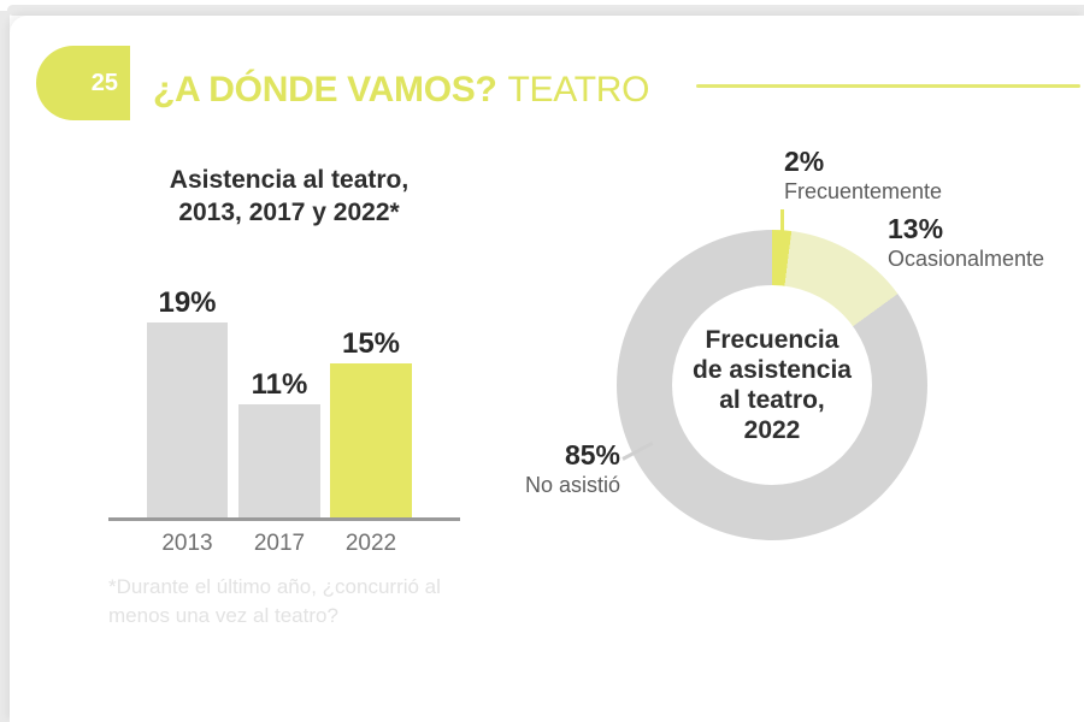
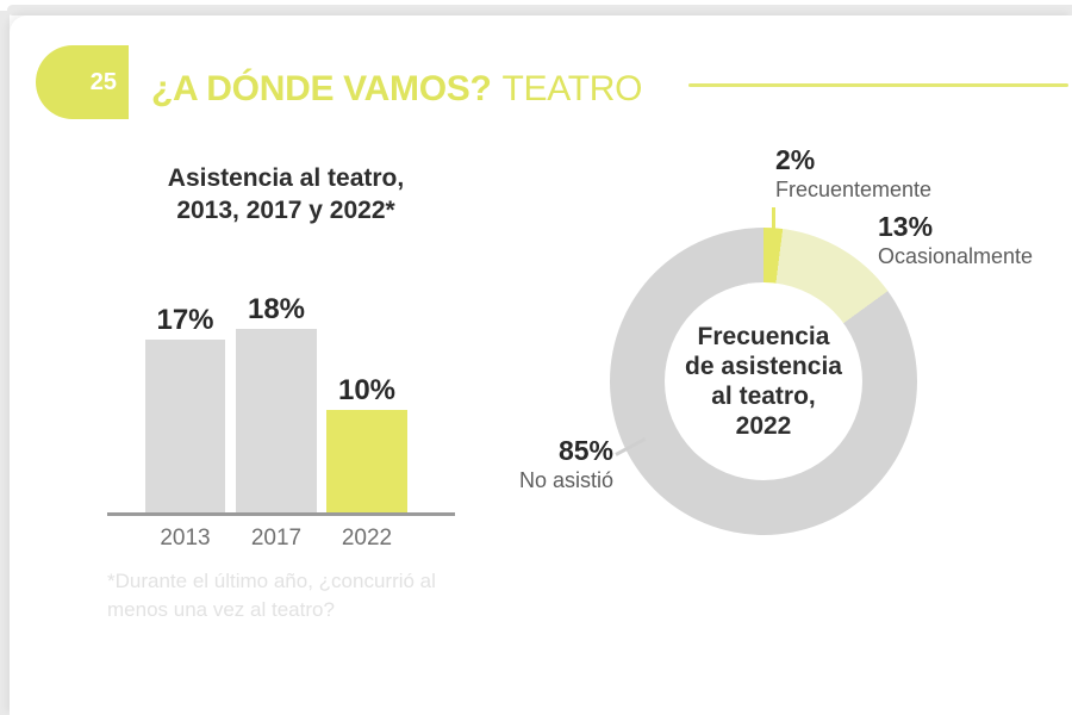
Asistencia al teatro, 2013, 2017 y 2022*/2013: 19% -> 17%
Asistencia al teatro, 2013, 2017 y 2022*/2017: 11% -> 18%
Asistencia al teatro, 2013, 2017 y 2022*/2022: 15% -> 10%
